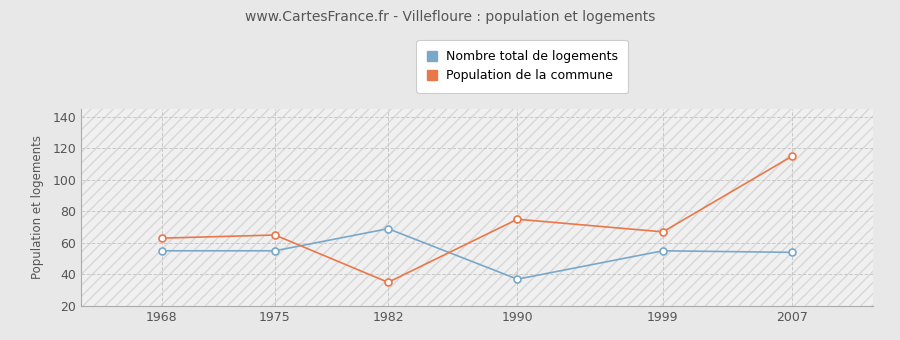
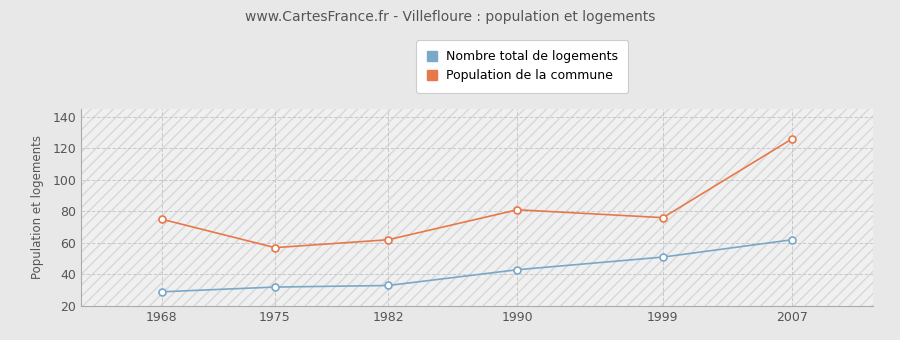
Nombre total de logements/1968: 55 -> 29
Population de la commune/1968: 63 -> 75
Nombre total de logements/1975: 55 -> 32
Population de la commune/1975: 65 -> 57
Nombre total de logements/1982: 69 -> 33
Population de la commune/1982: 35 -> 62
Nombre total de logements/1990: 37 -> 43
Population de la commune/1990: 75 -> 81
Nombre total de logements/1999: 55 -> 51
Population de la commune/1999: 67 -> 76
Nombre total de logements/2007: 54 -> 62
Population de la commune/2007: 115 -> 126
